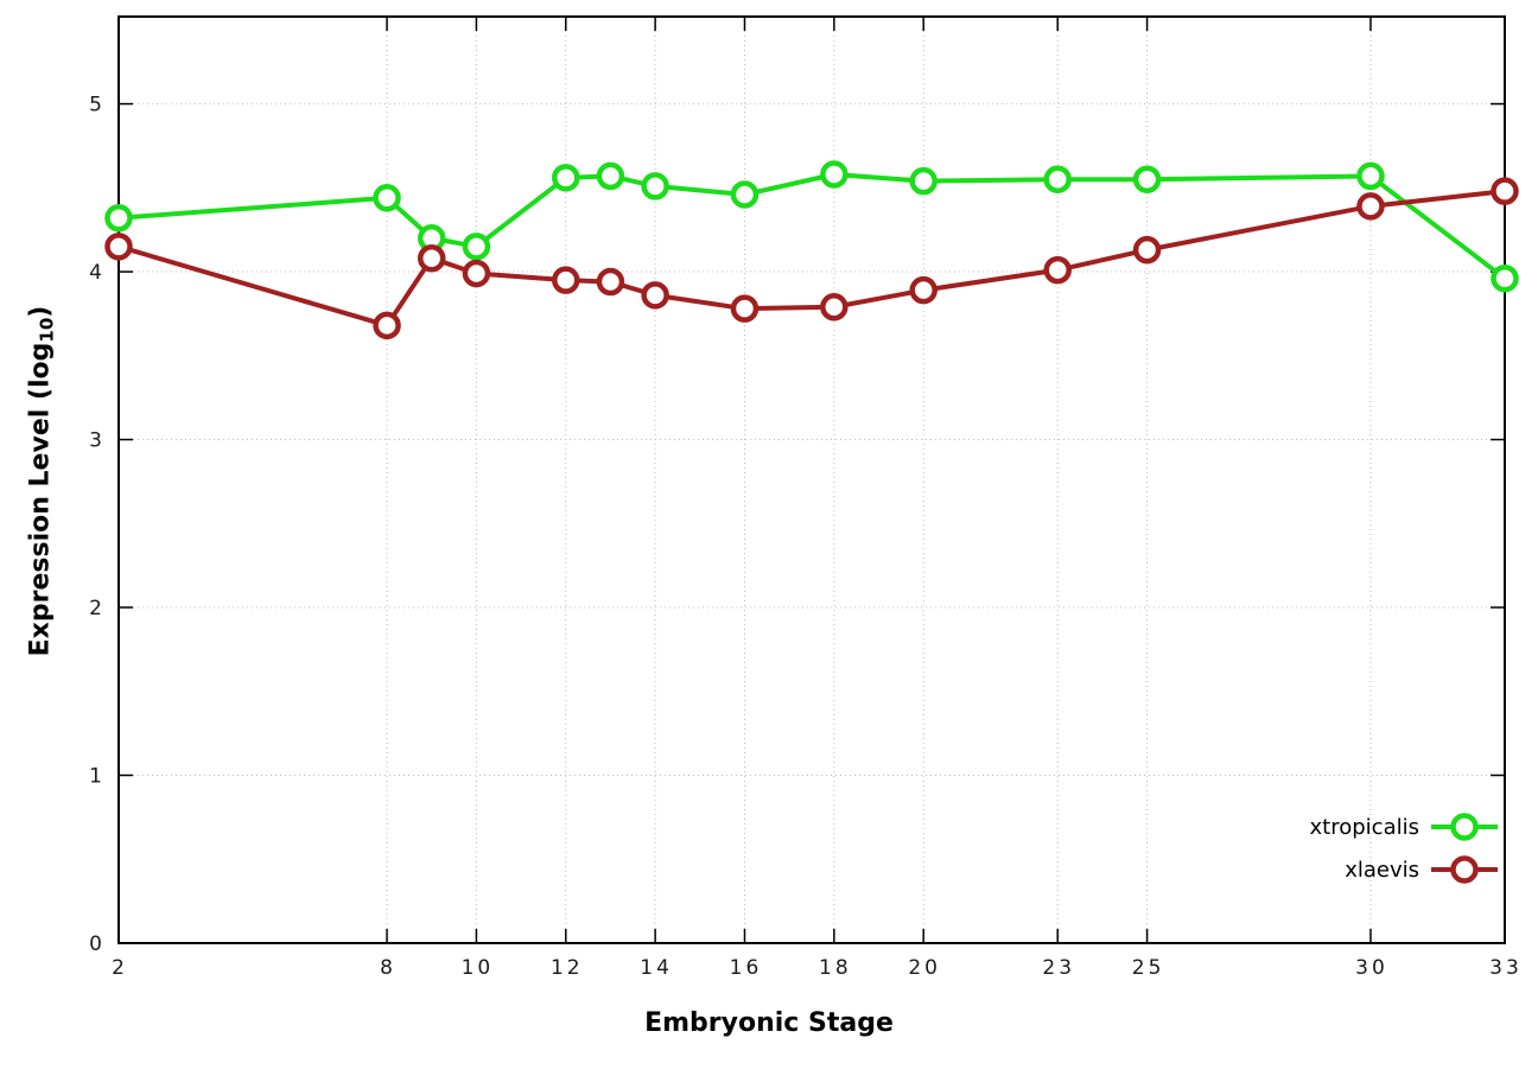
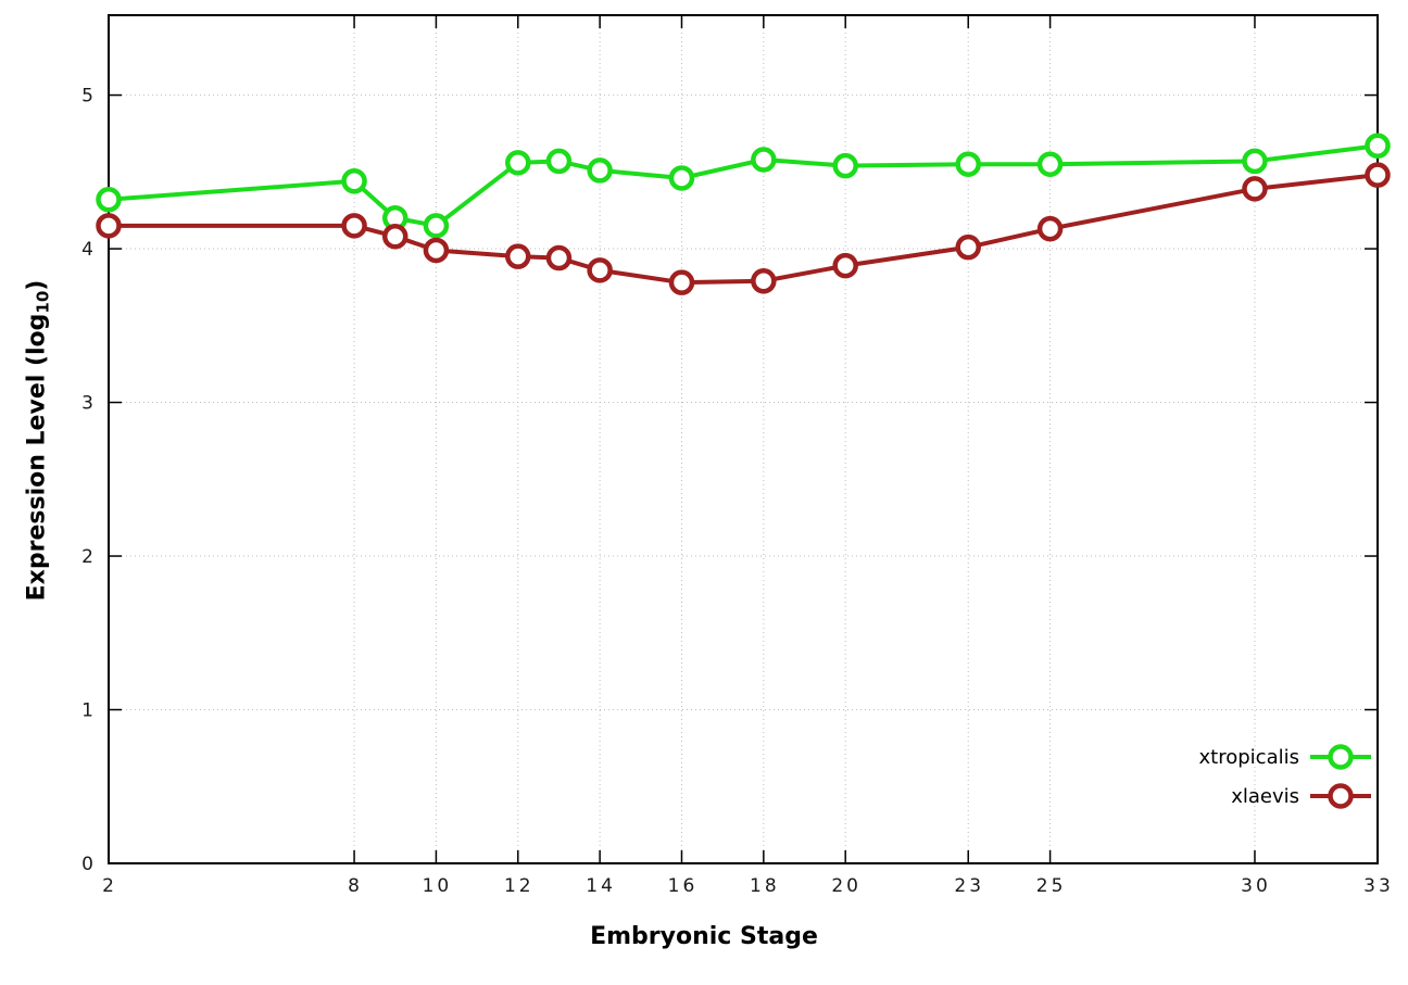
xlaevis/8: 3.68 -> 4.15
xtropicalis/33: 3.96 -> 4.67
